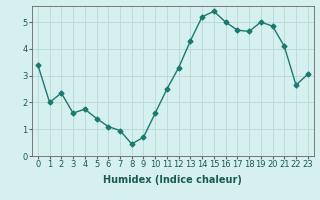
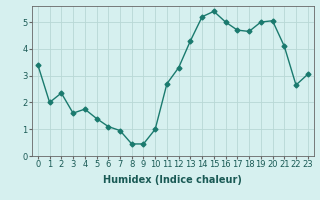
9: 0.70 -> 0.45
10: 1.60 -> 1.00
11: 2.50 -> 2.70
20: 4.85 -> 5.05
